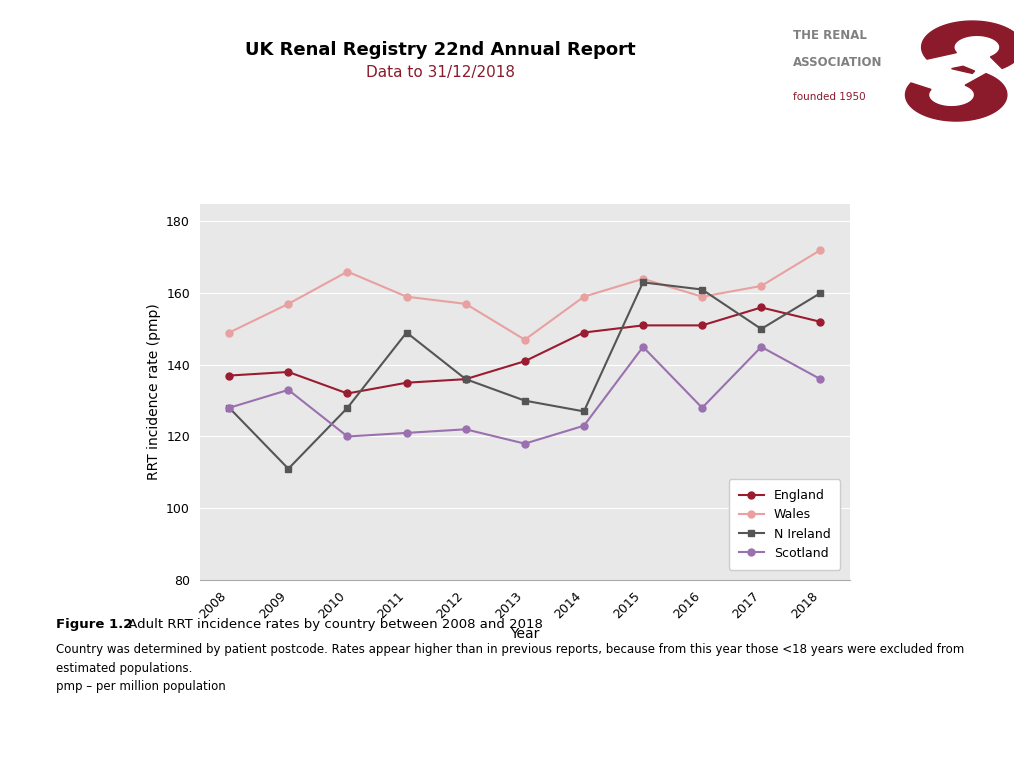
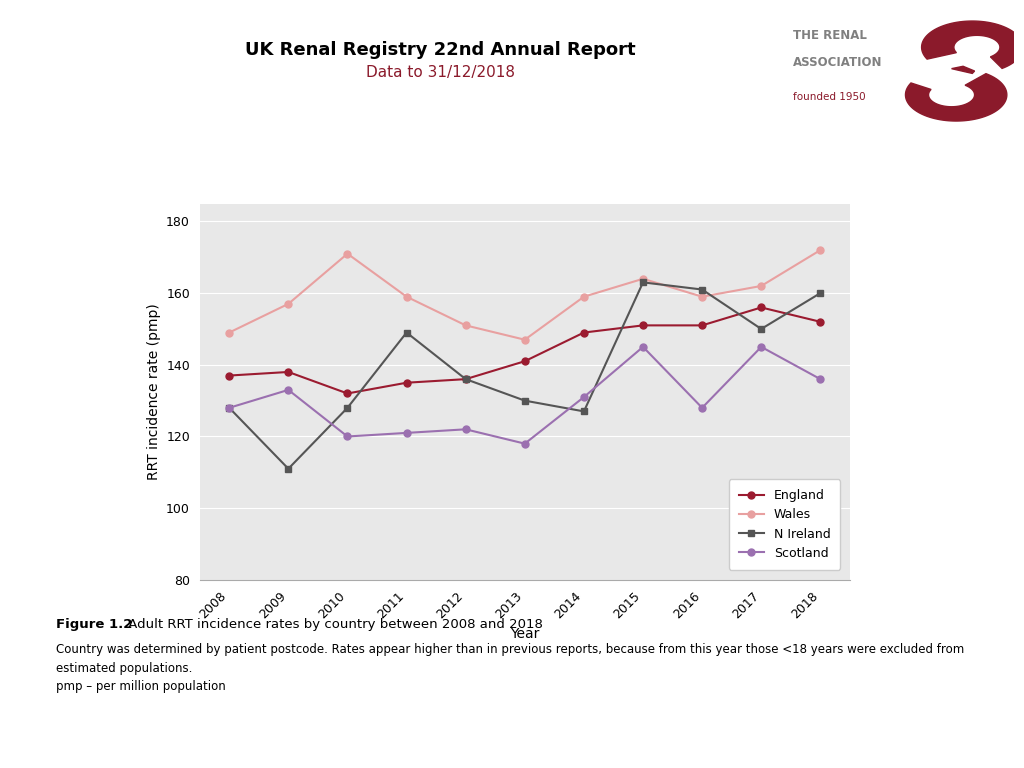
Wales/2010: 166 -> 171
Wales/2012: 157 -> 151
Scotland/2014: 123 -> 131
